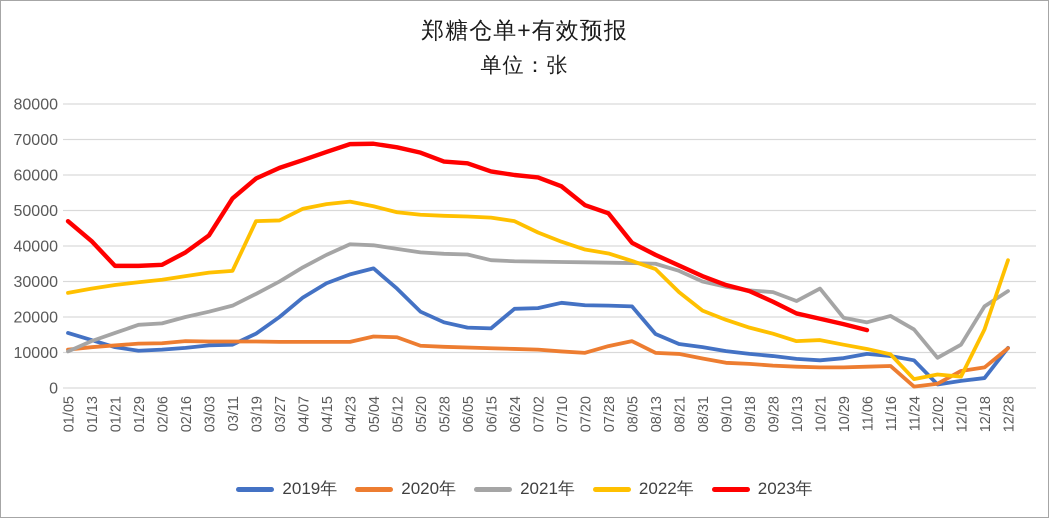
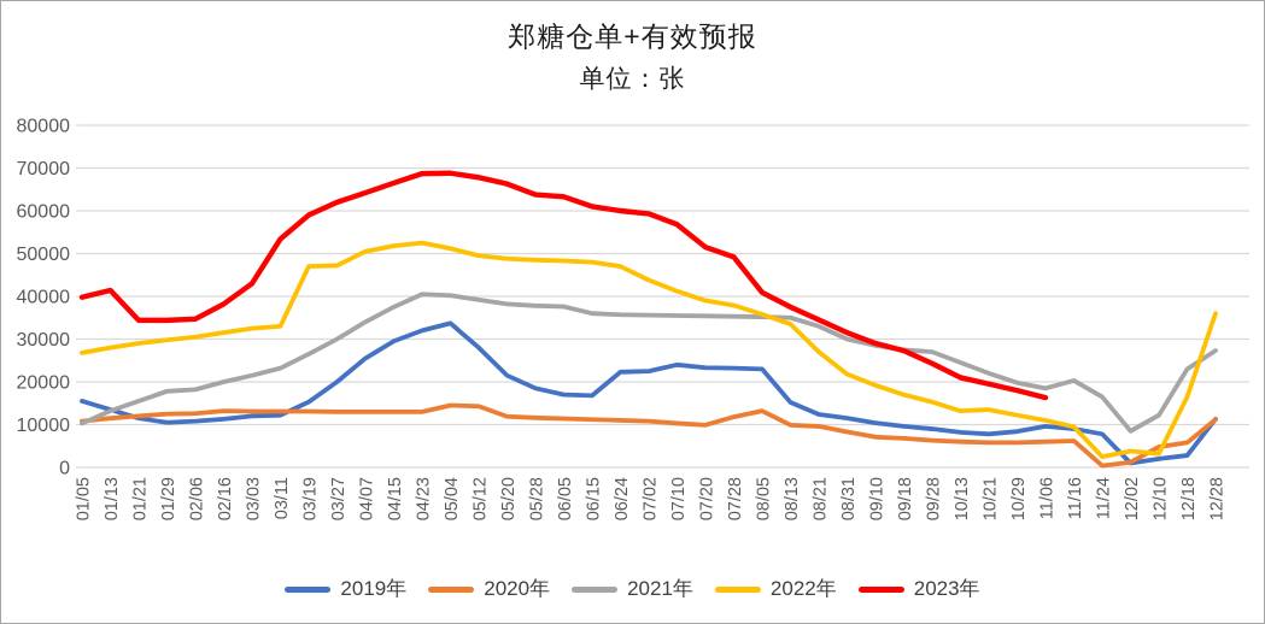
2023年/01/05: 47000 -> 40000
2021年/10/21: 28000 -> 22000
